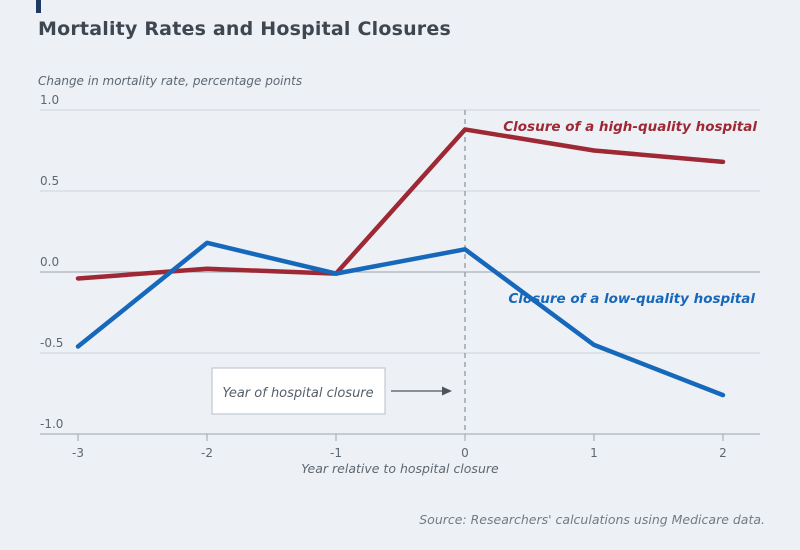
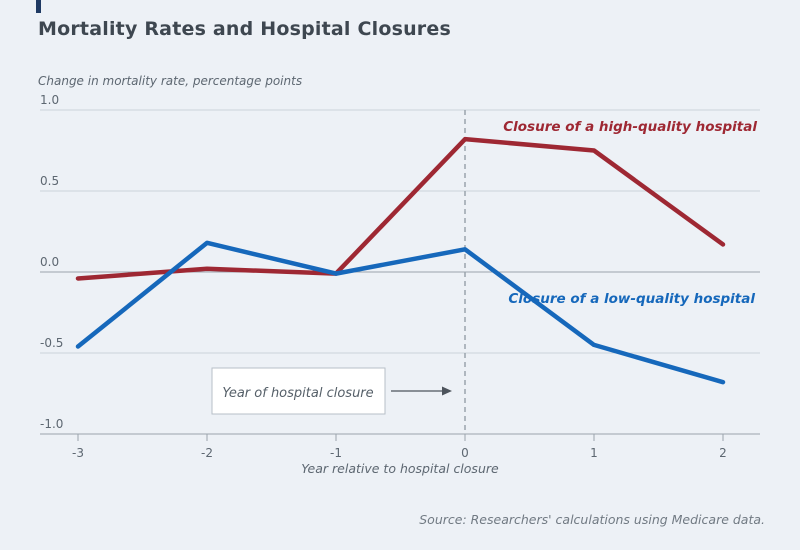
Closure of a high-quality hospital/0: 0.88 -> 0.82
Closure of a high-quality hospital/2: 0.68 -> 0.17
Closure of a low-quality hospital/2: -0.76 -> -0.68
